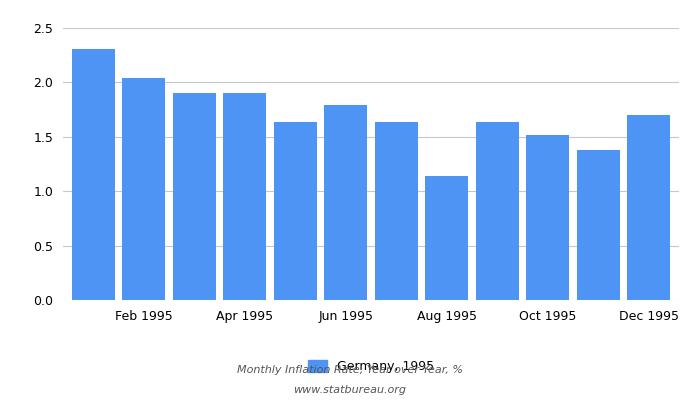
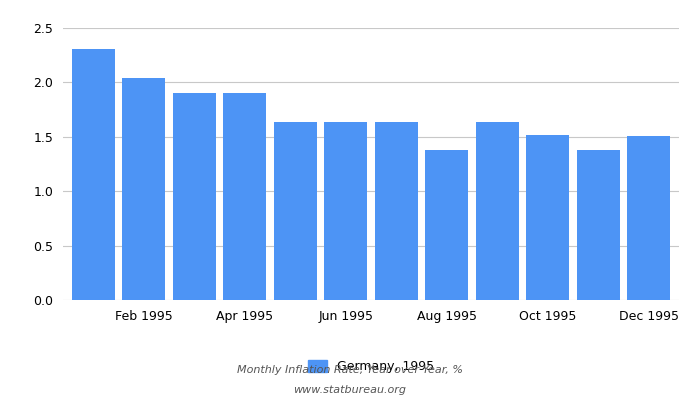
Jun 1995: 1.79 -> 1.64
Aug 1995: 1.14 -> 1.38
Dec 1995: 1.70 -> 1.51
